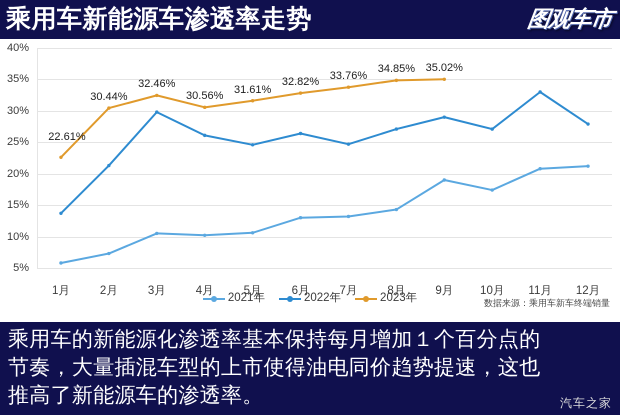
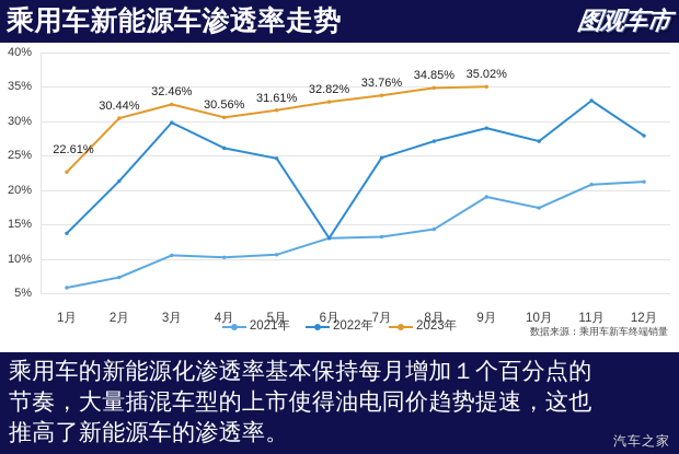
2022年/6月: 26% -> 13%
